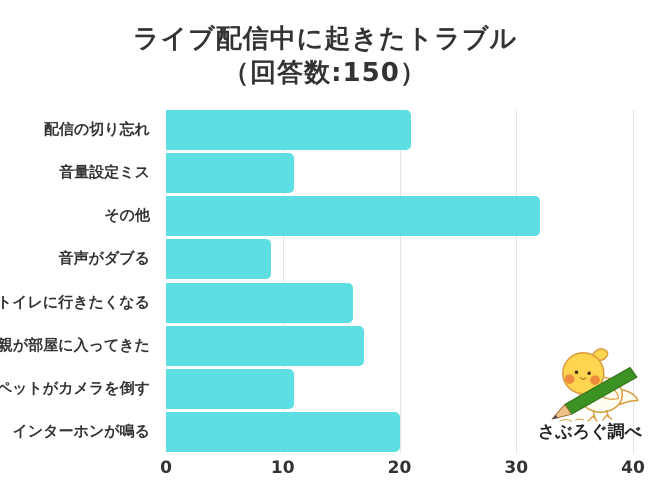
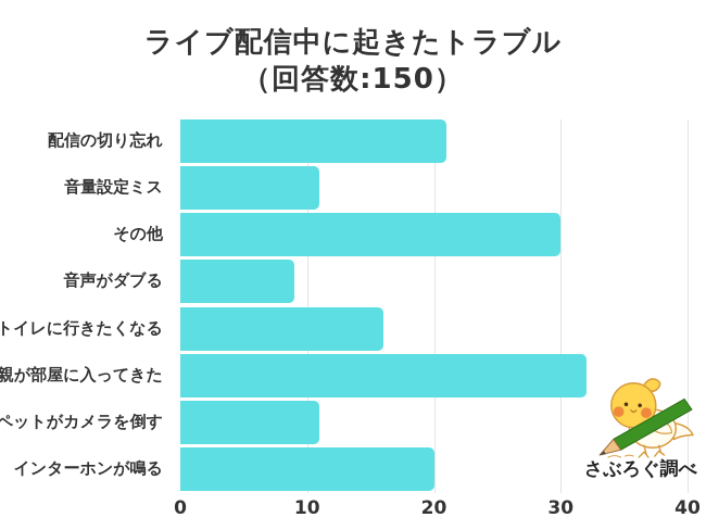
その他: 32 -> 30
親が部屋に入ってきた: 17 -> 32
